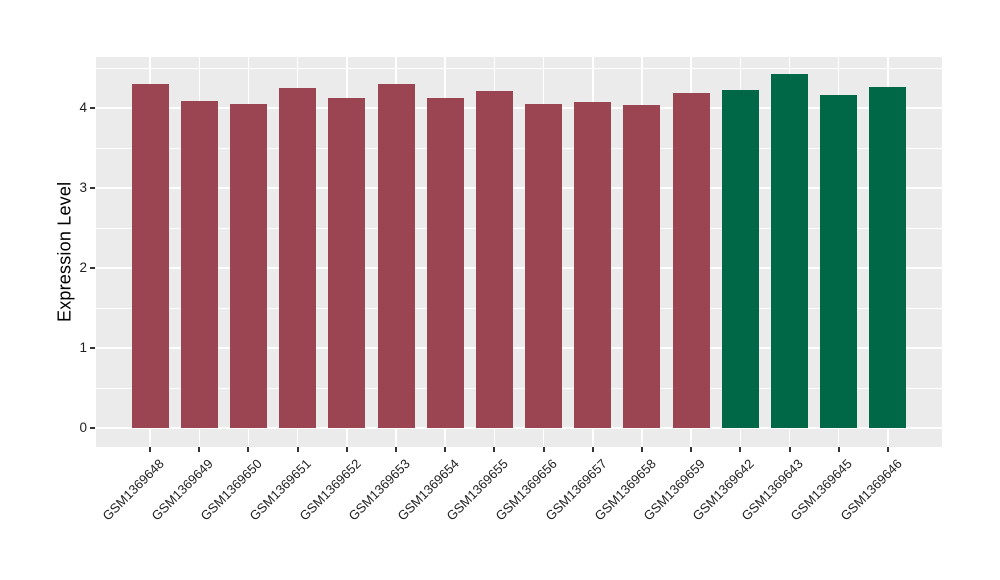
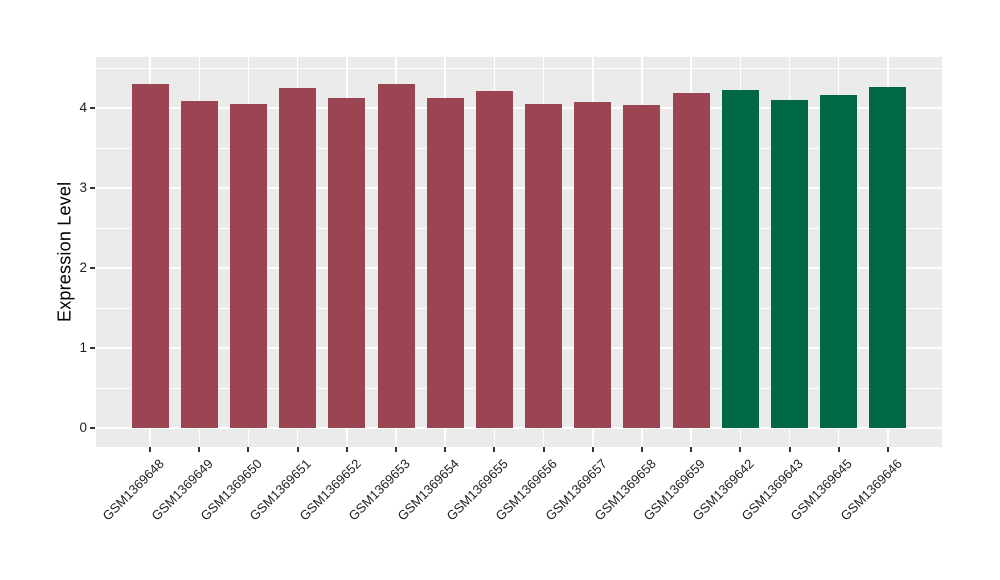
GSM1369643: 4.4 -> 4.1
